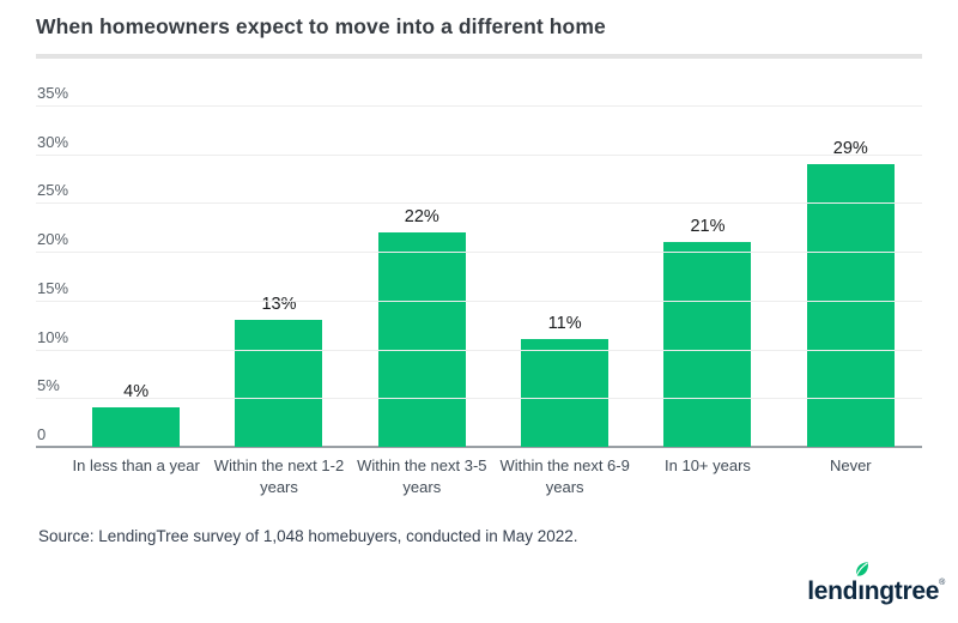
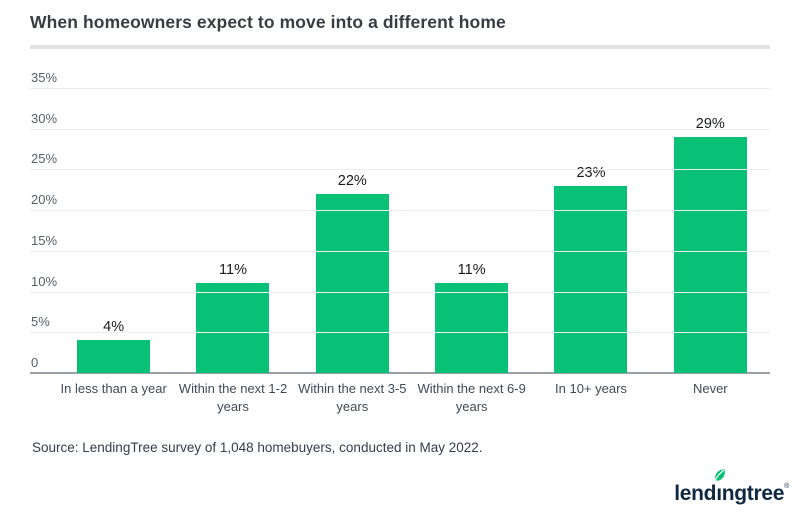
Within the next 1-2 years: 13% -> 11%
In 10+ years: 21% -> 23%
